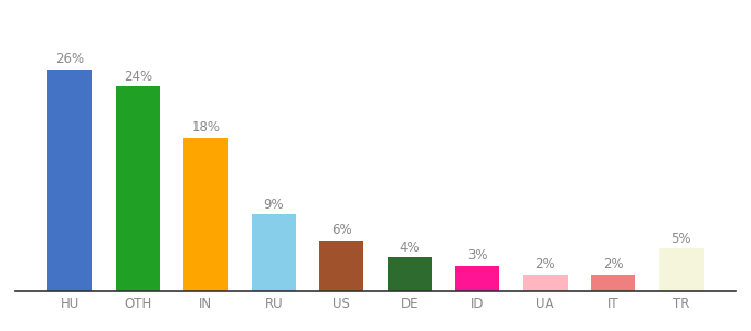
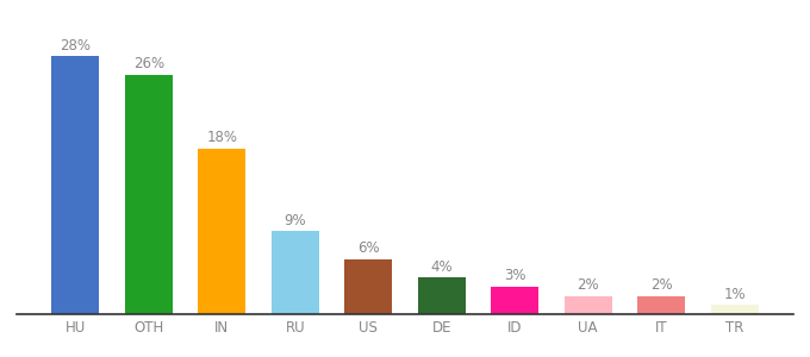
HU: 26% -> 28%
OTH: 24% -> 26%
TR: 5% -> 1%
